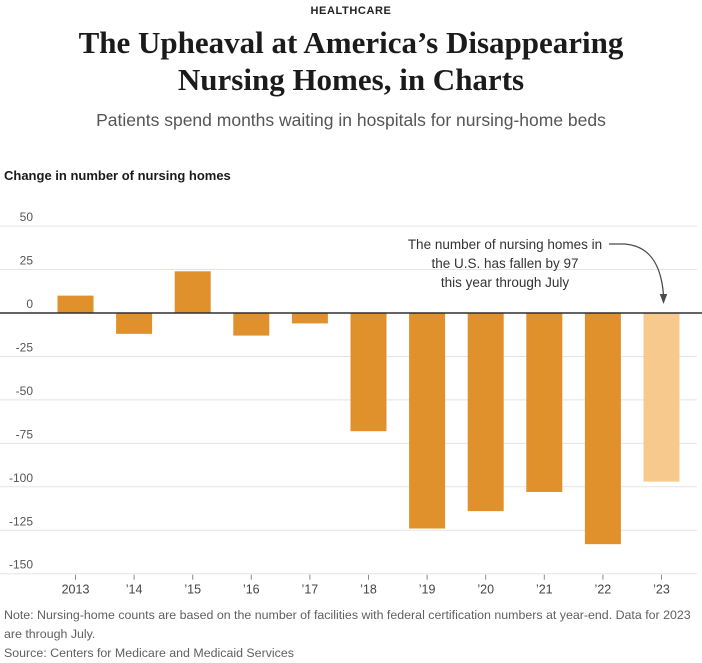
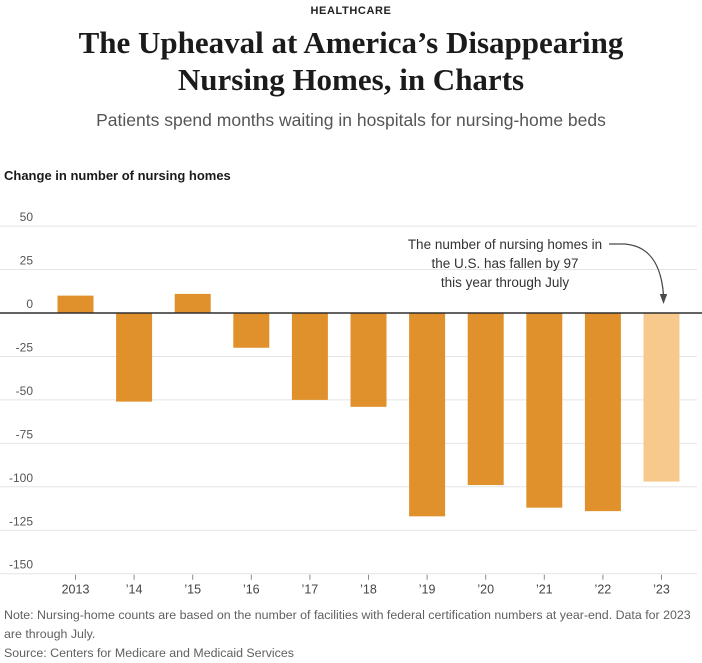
’14: -12 -> -51
’15: 24 -> 11
’16: -13 -> -20
’17: -6 -> -50
’18: -68 -> -54
’19: -124 -> -117
’20: -114 -> -99
’21: -103 -> -112
’22: -133 -> -114
